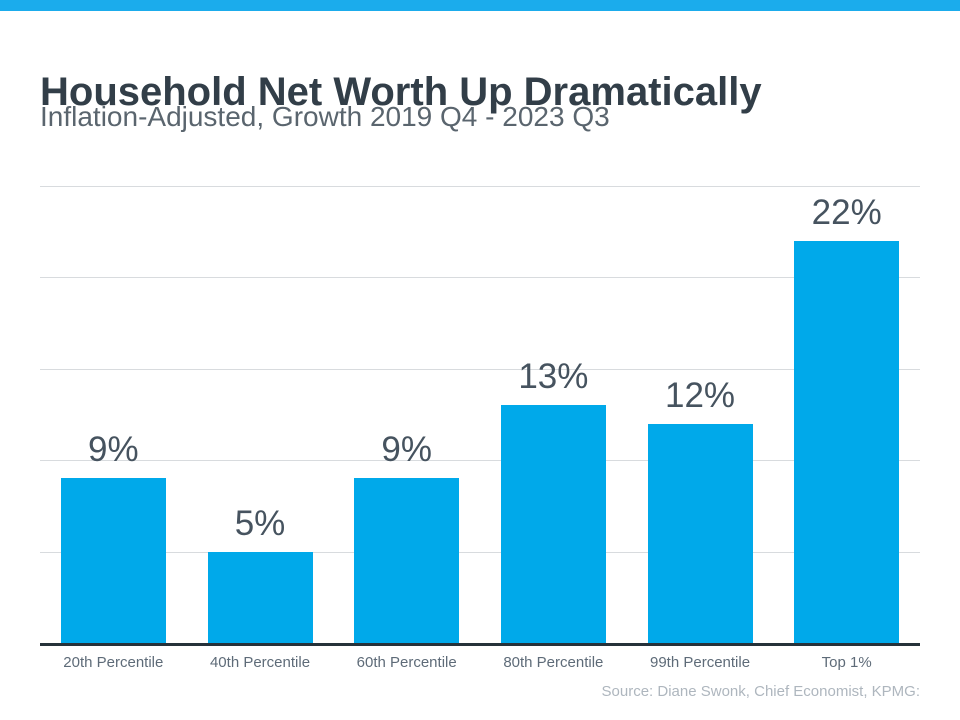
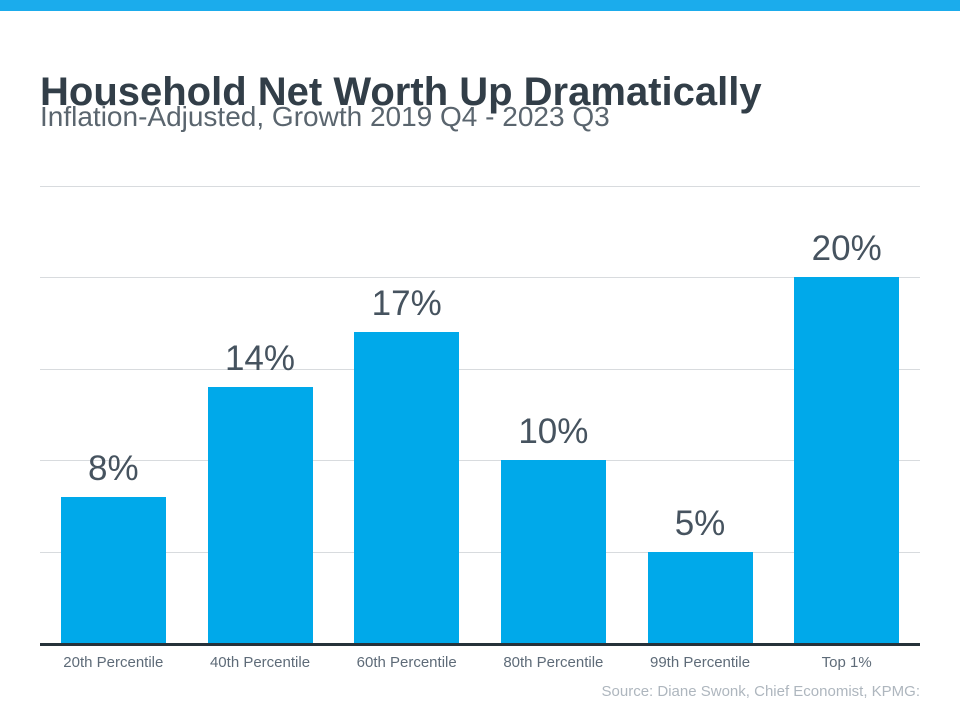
20th Percentile: 9% -> 8%
40th Percentile: 5% -> 14%
60th Percentile: 9% -> 17%
80th Percentile: 13% -> 10%
99th Percentile: 12% -> 5%
Top 1%: 22% -> 20%
